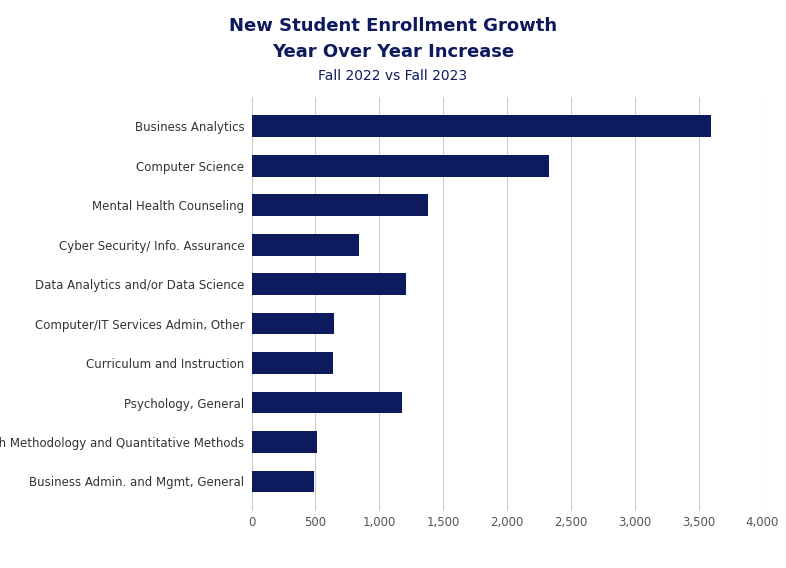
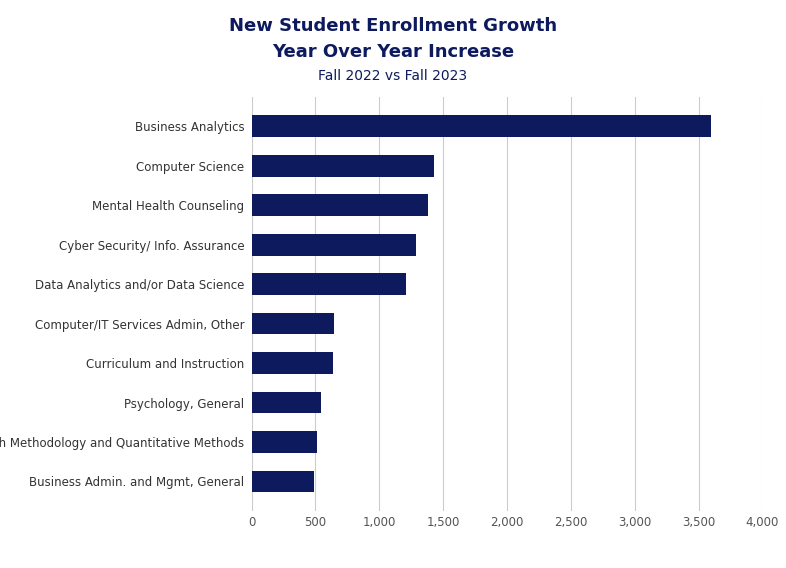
Computer Science: 2,330 -> 1,430
Cyber Security/ Info. Assurance: 840 -> 1,290
Psychology, General: 1,180 -> 540
